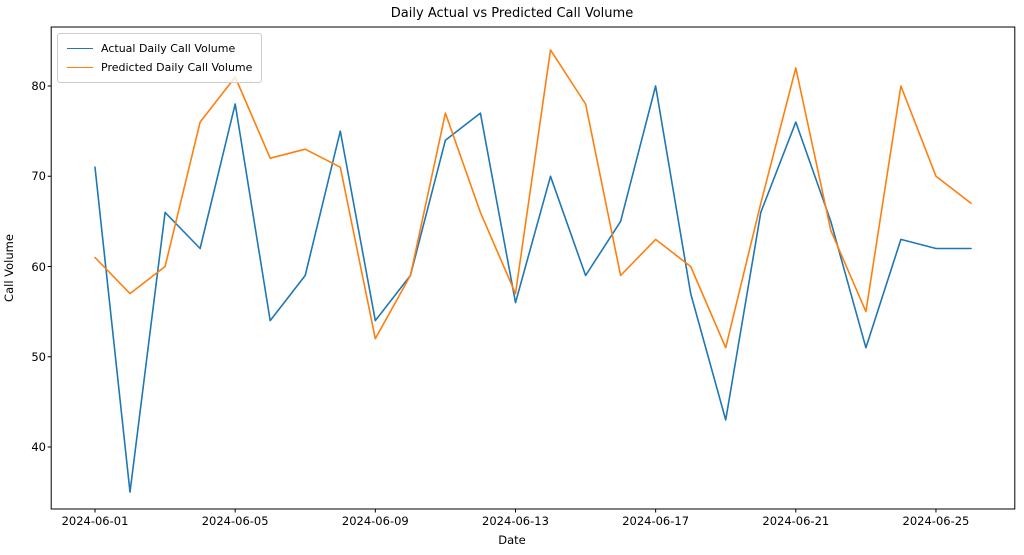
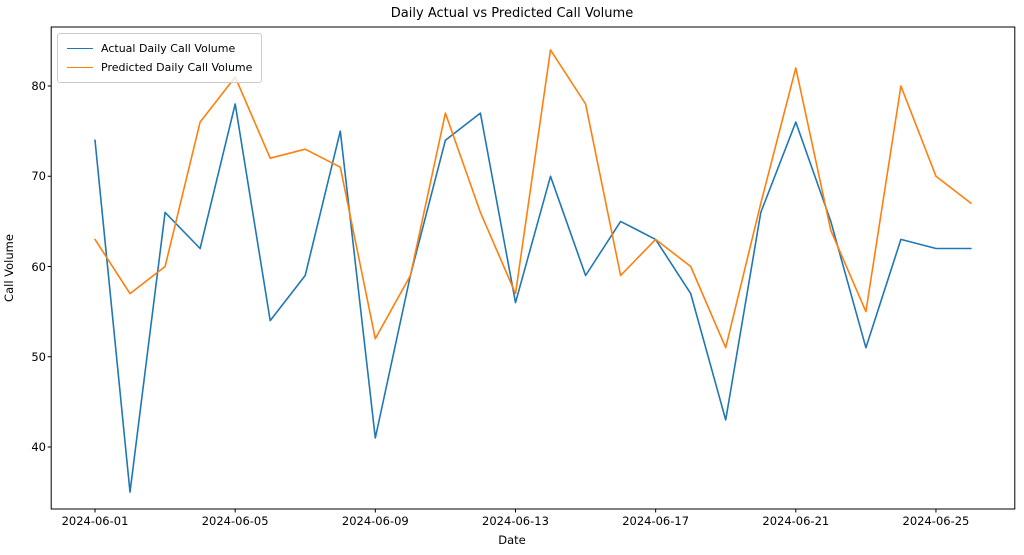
Actual Daily Call Volume/2024-06-01: 71 -> 74
Predicted Daily Call Volume/2024-06-01: 61 -> 63
Actual Daily Call Volume/2024-06-09: 54 -> 41
Actual Daily Call Volume/2024-06-17: 80 -> 63
